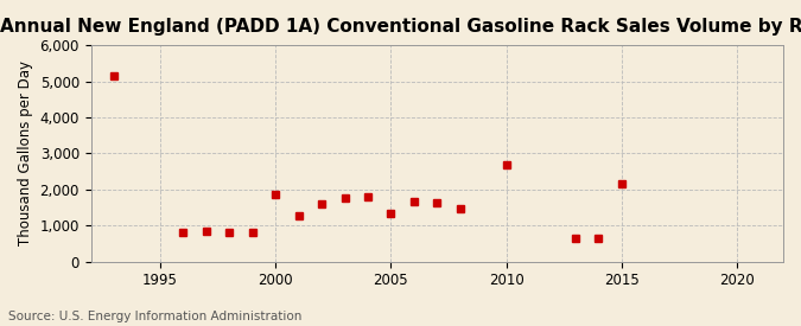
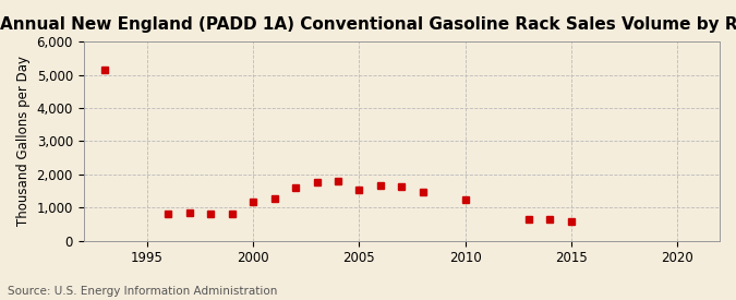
2000: 1,850 -> 1,180
2005: 1,350 -> 1,530
2010: 2,700 -> 1,250
2015: 2,150 -> 570
